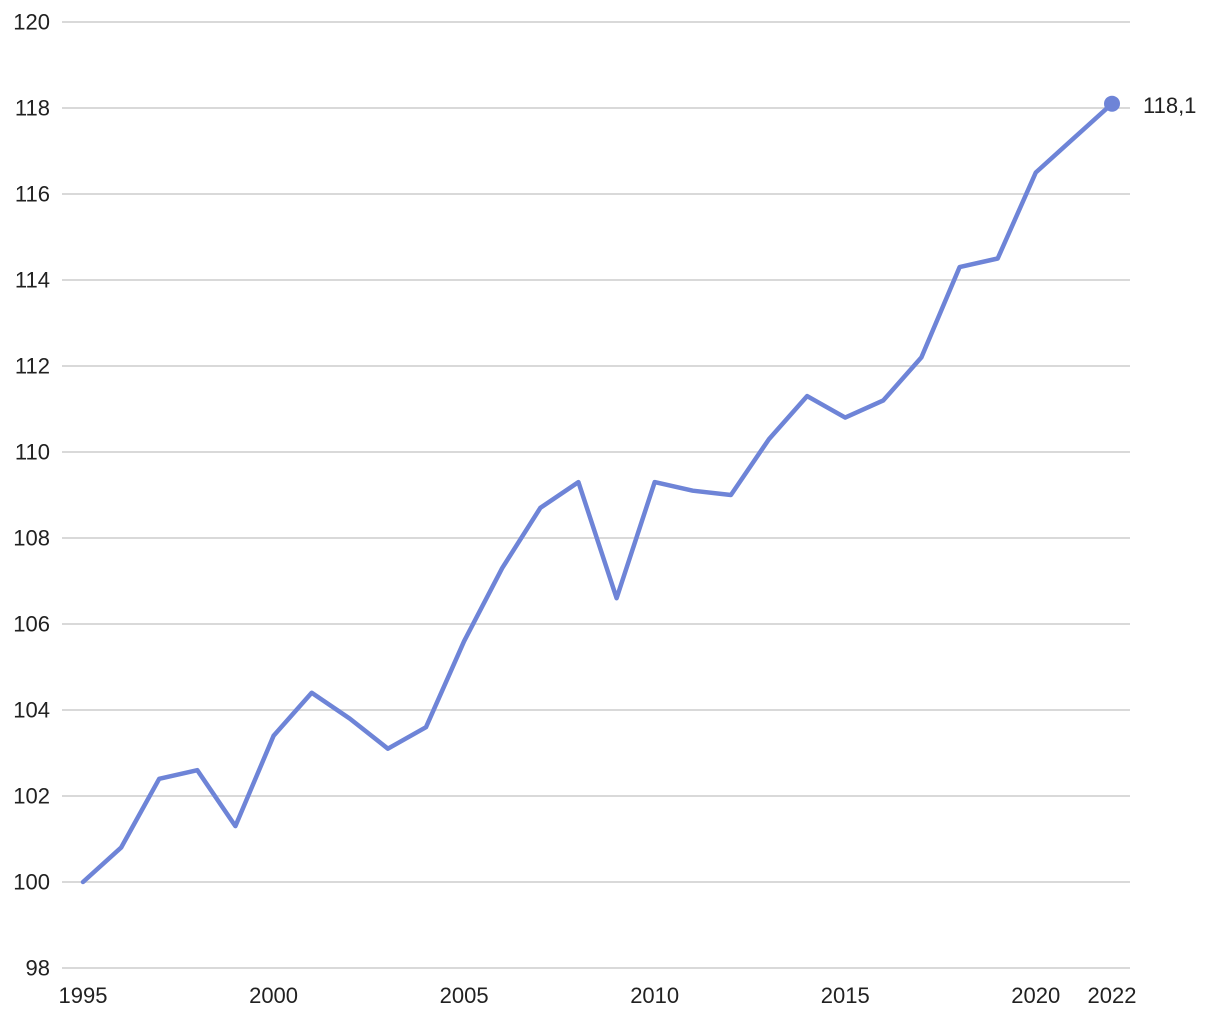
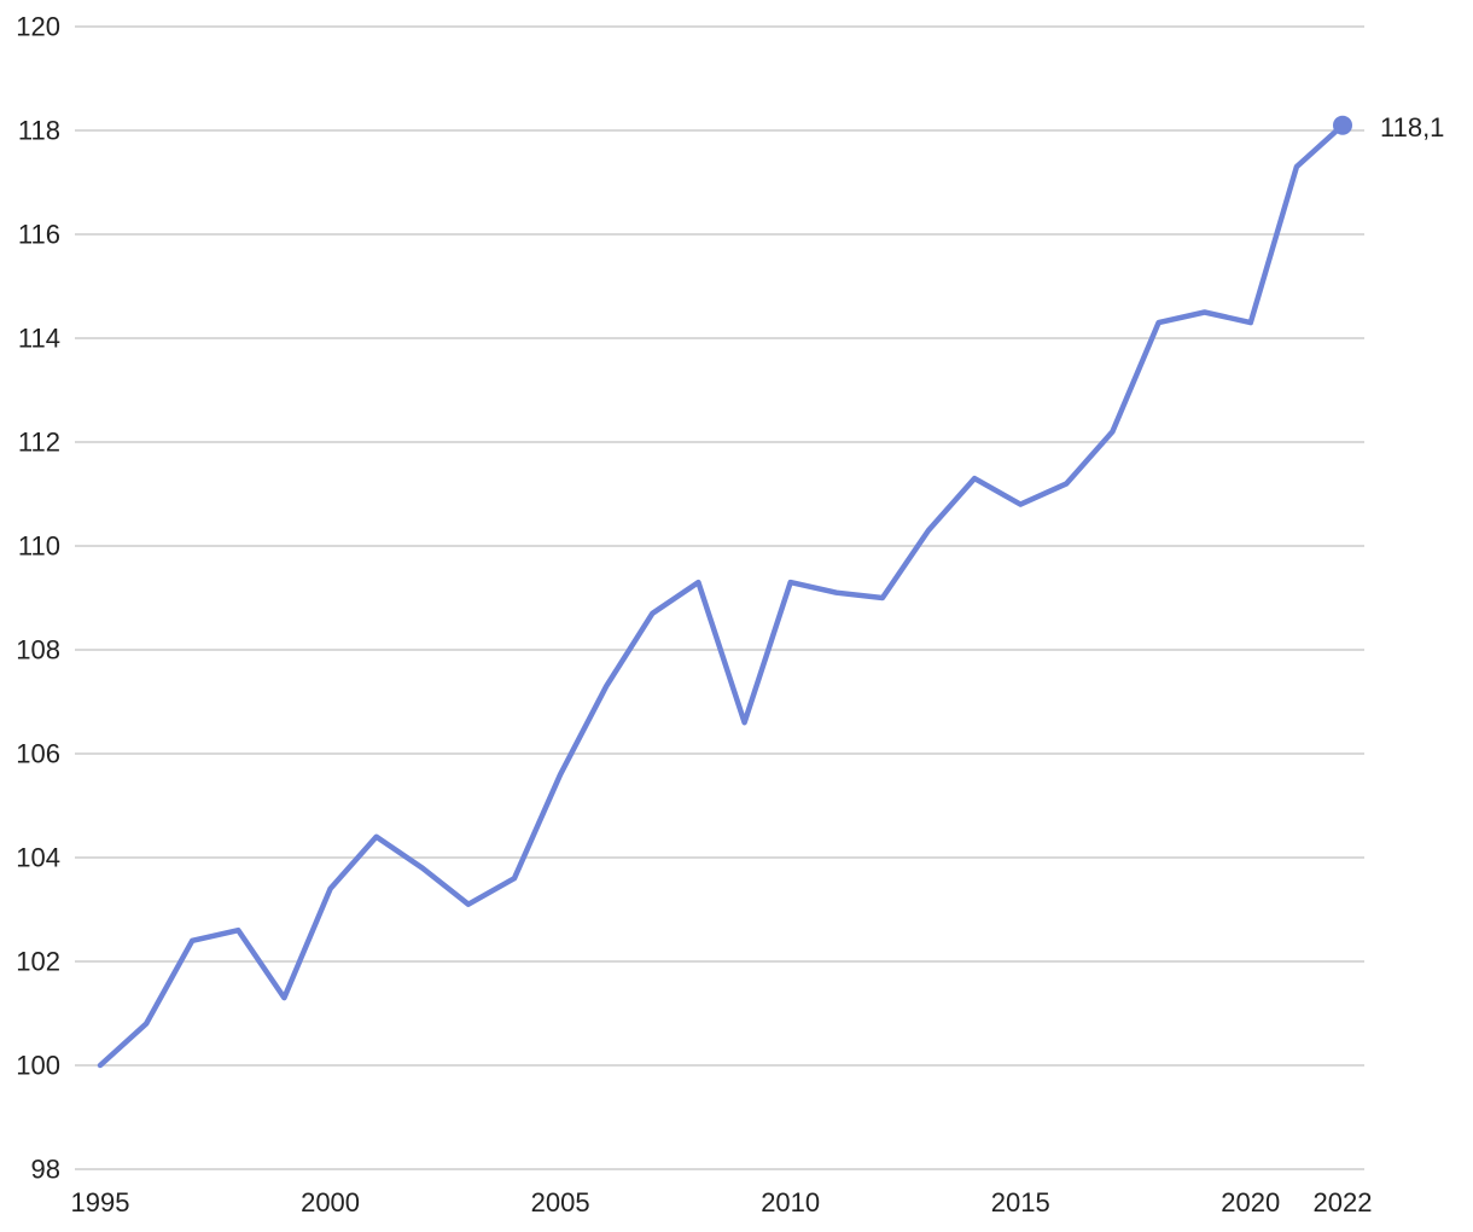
2020: 116.5 -> 114.3
